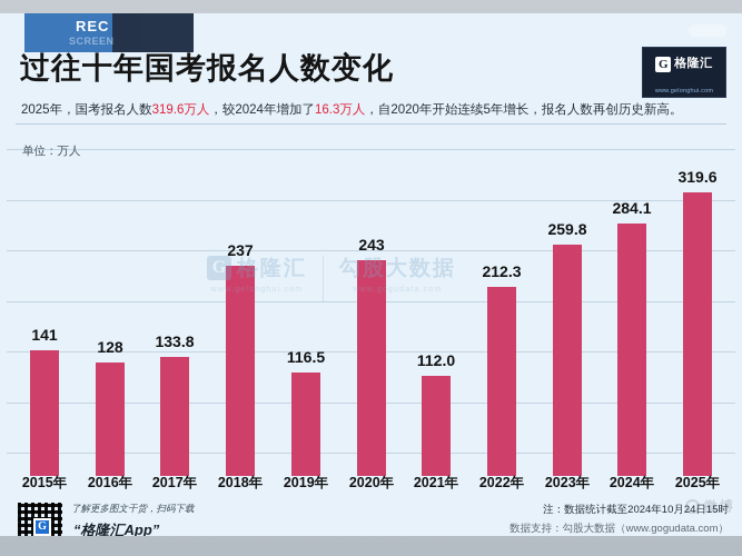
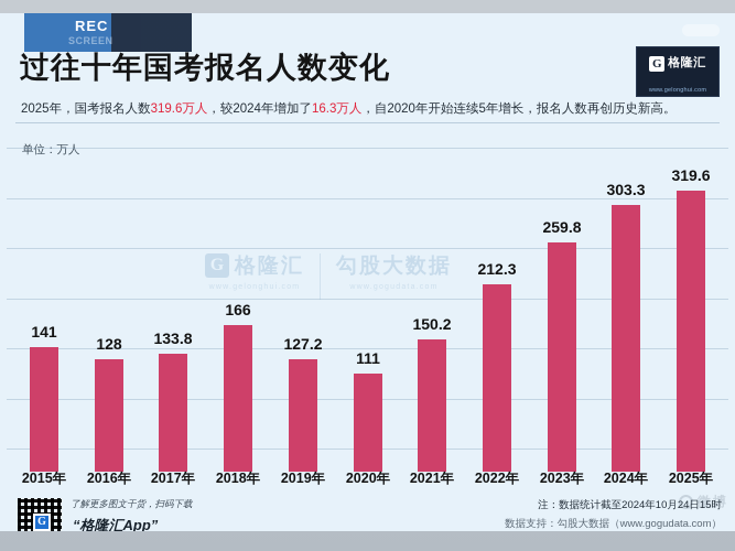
2018年: 237 -> 166
2019年: 116.5 -> 127.2
2020年: 243 -> 111
2021年: 112.0 -> 150.2
2024年: 284.1 -> 303.3
